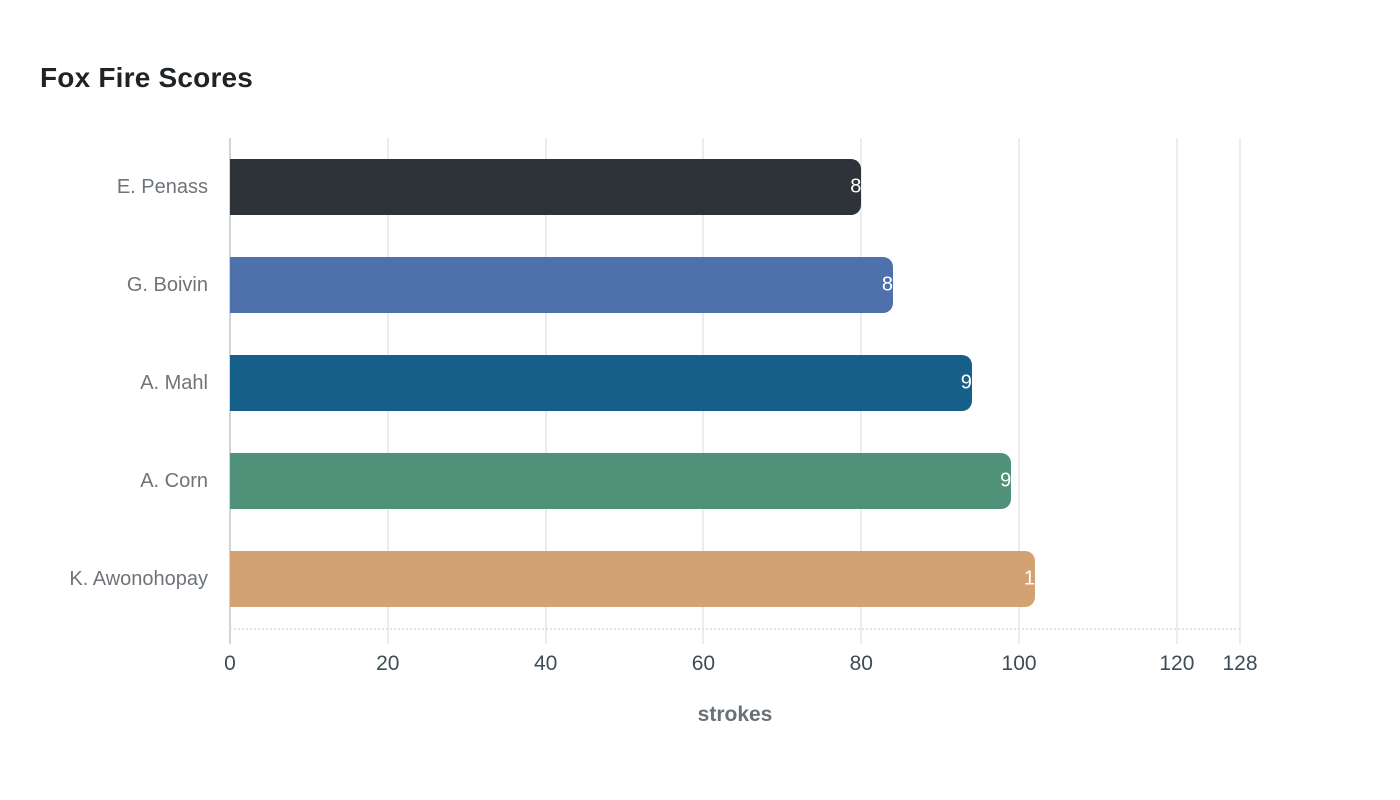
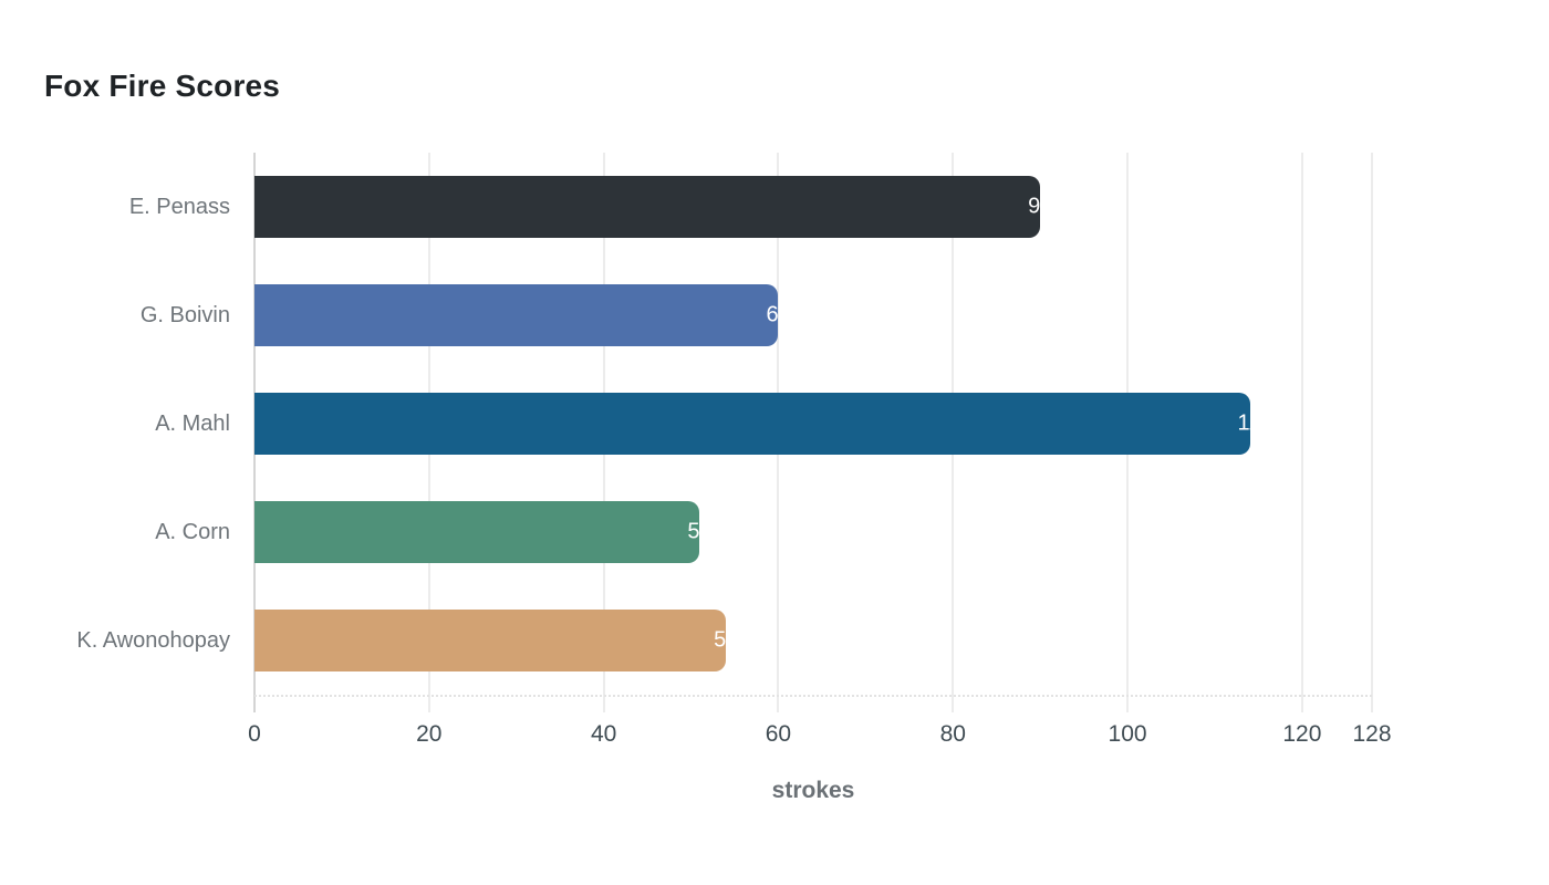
E. Penass: 80 -> 90
G. Boivin: 84 -> 60
A. Mahl: 94 -> 114
A. Corn: 99 -> 51
K. Awonohopay: 102 -> 54
